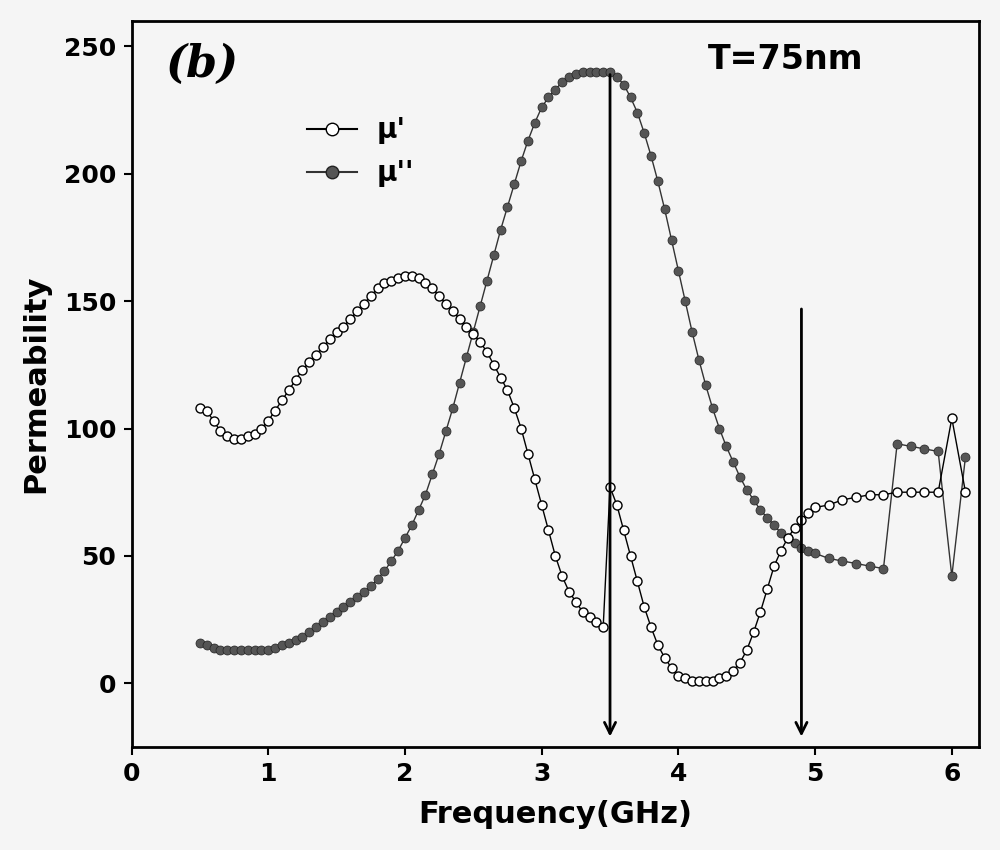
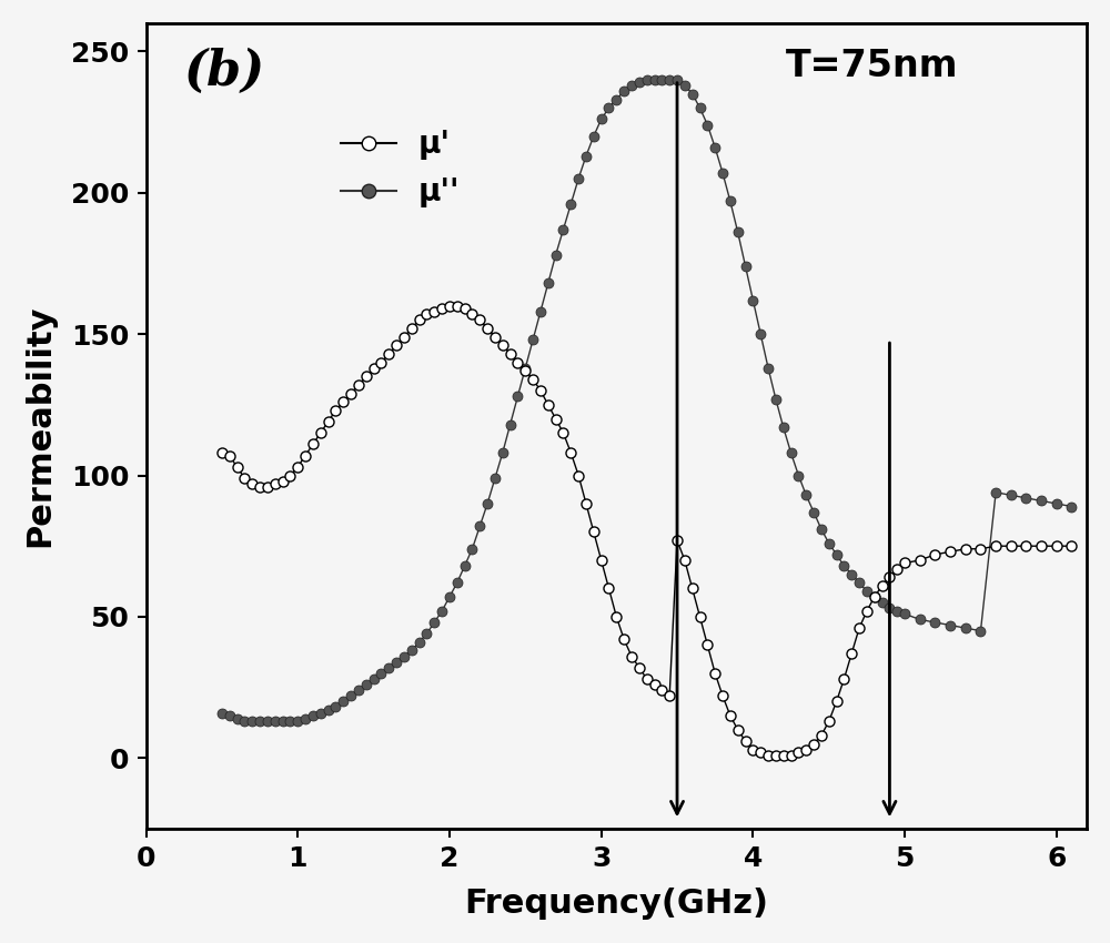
μ'/6: 104 -> 75
μ''/6: 42 -> 90
